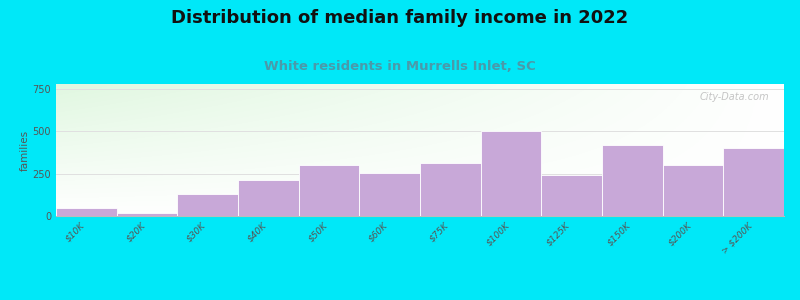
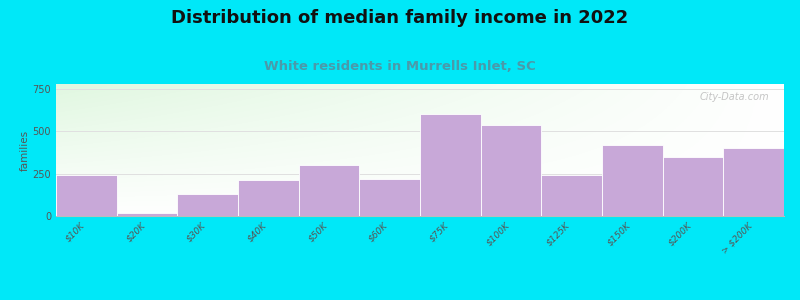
$10K: 50 -> 240
$60K: 260 -> 220
$75K: 320 -> 600
$100K: 500 -> 540
$200K: 300 -> 350
